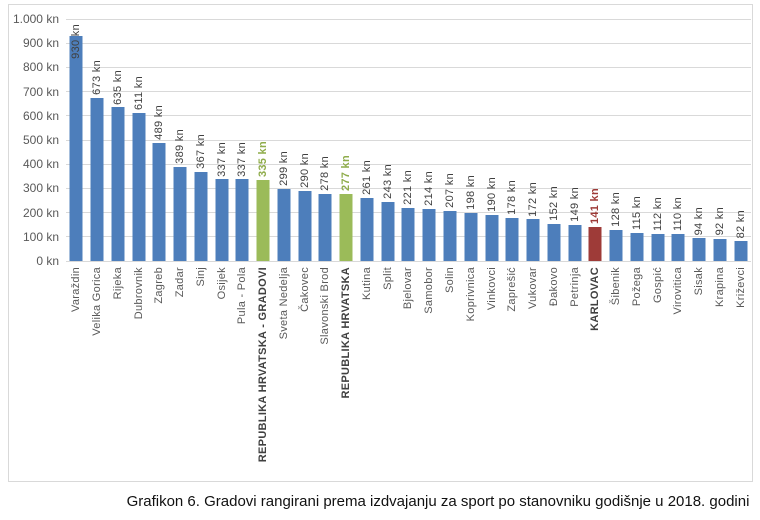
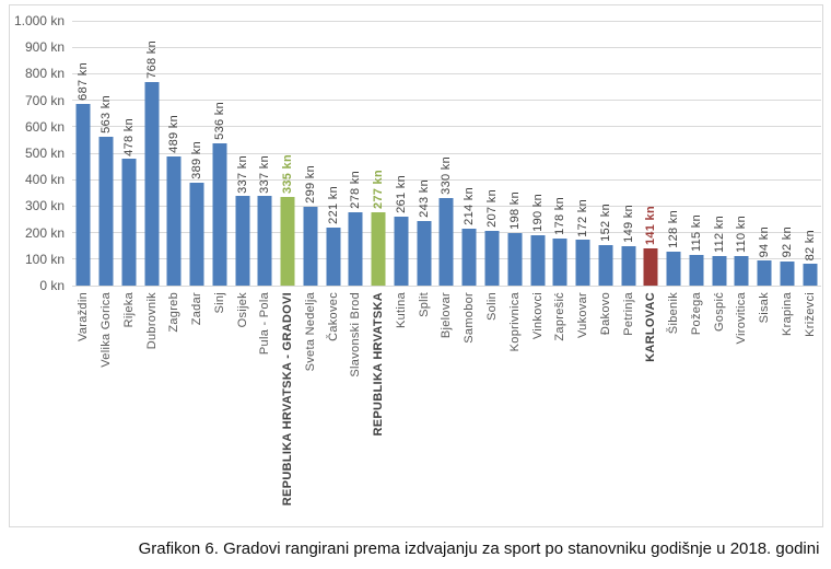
Varaždin: 930 -> 687
Velika Gorica: 673 -> 563
Rijeka: 635 -> 478
Dubrovnik: 611 -> 768
Sinj: 367 -> 536
Čakovec: 290 -> 221
Bjelovar: 221 -> 330
